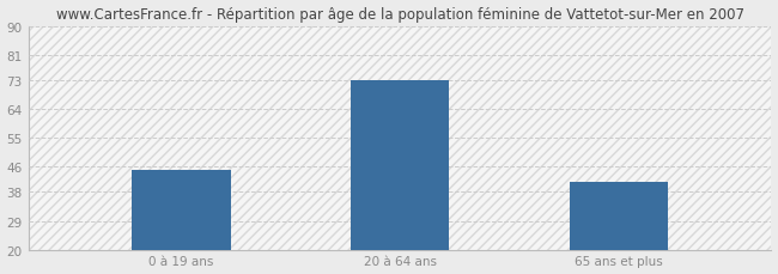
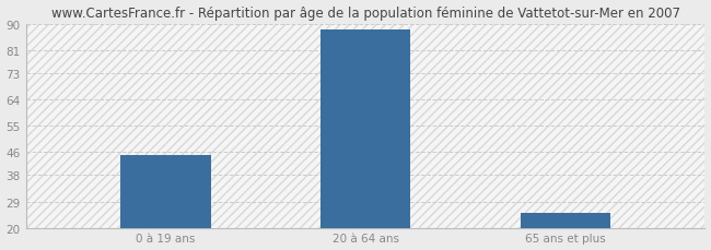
20 à 64 ans: 73 -> 88
65 ans et plus: 41 -> 25
